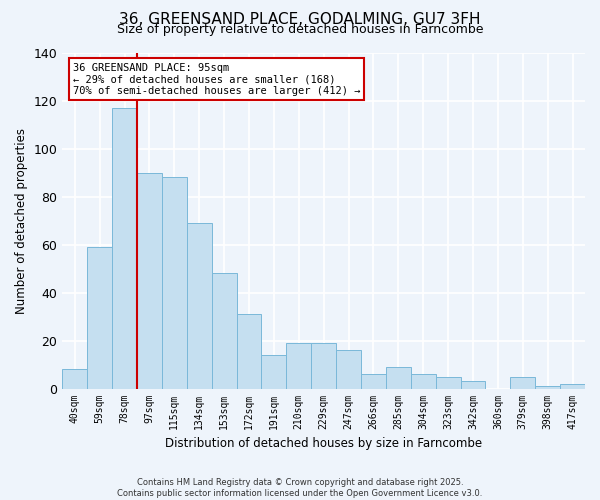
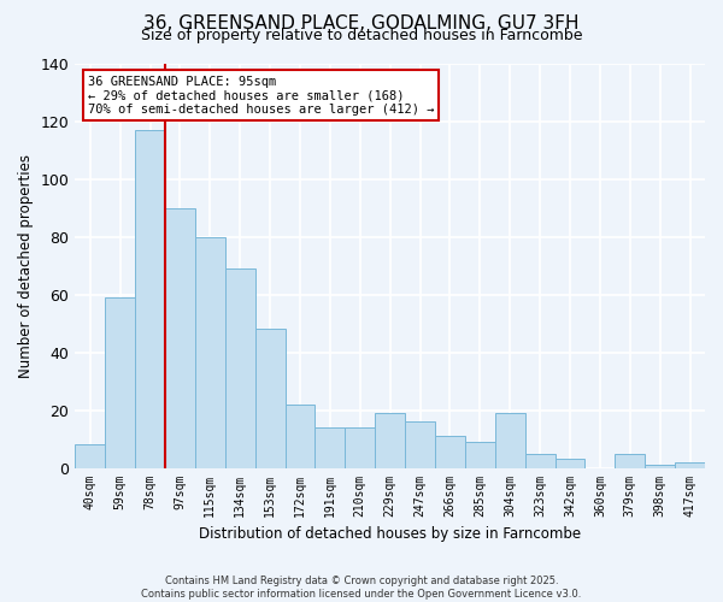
115sqm: 88 -> 80
172sqm: 31 -> 22
210sqm: 19 -> 14
266sqm: 6 -> 11
304sqm: 6 -> 19
